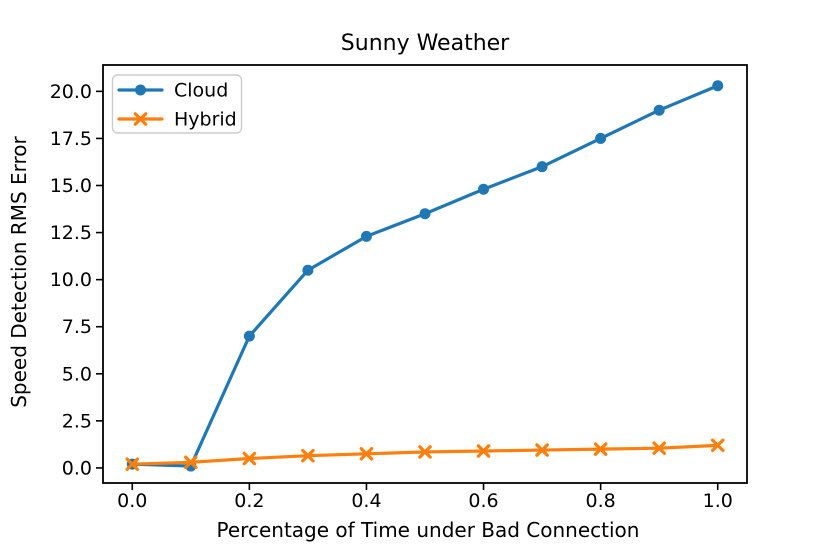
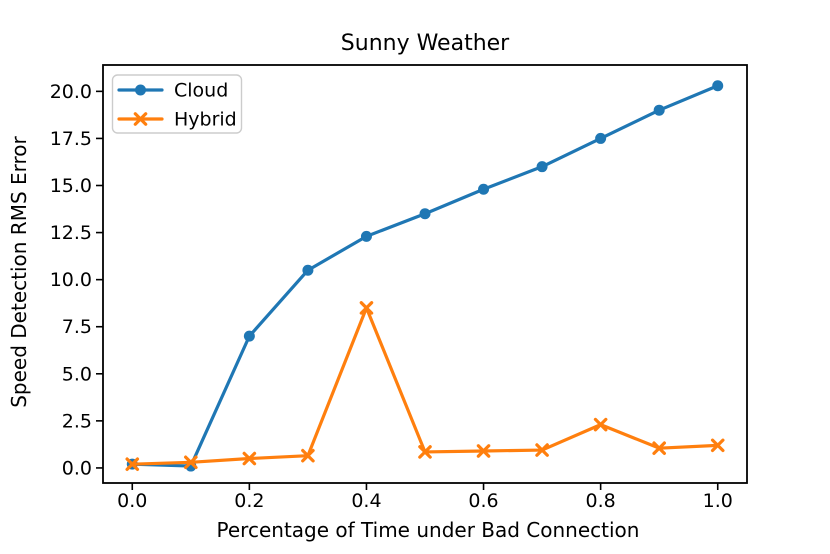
Hybrid/0.4: 0.8 -> 8.5
Hybrid/0.8: 1.0 -> 2.3
